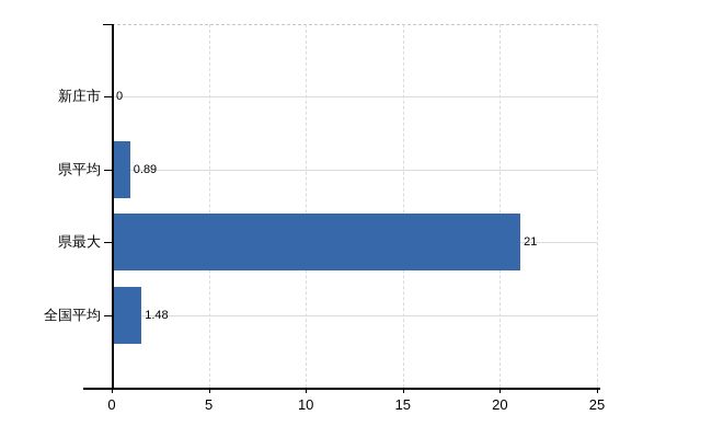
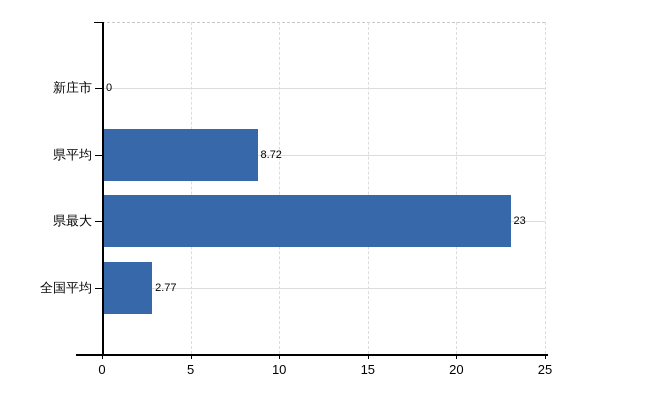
県平均: 0.89 -> 8.72
県最大: 21 -> 23
全国平均: 1.48 -> 2.77
